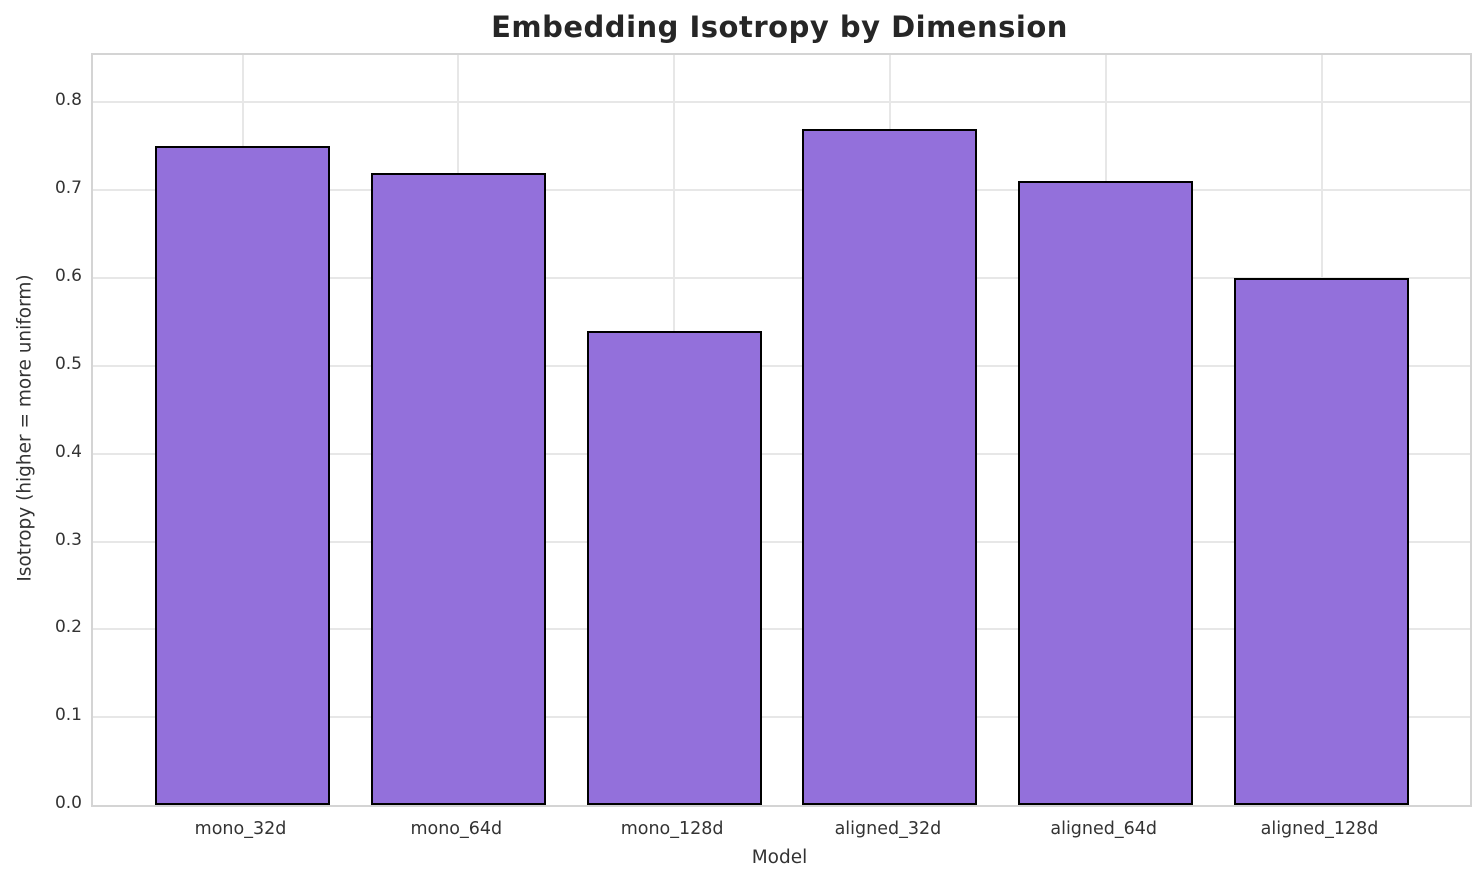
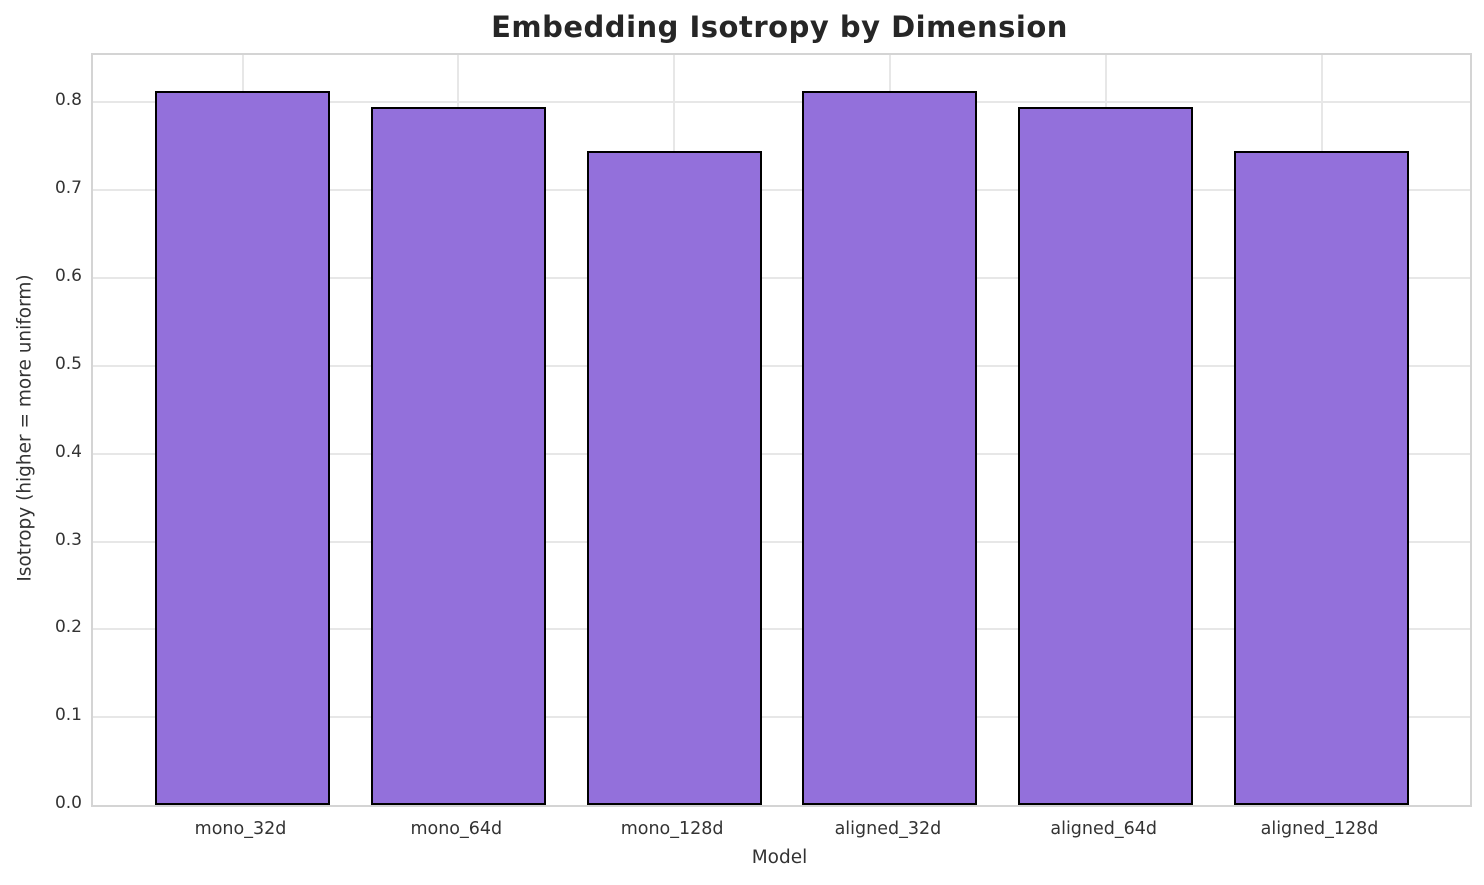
mono_32d: 0.75 -> 0.81
mono_64d: 0.72 -> 0.80
mono_128d: 0.54 -> 0.74
aligned_32d: 0.77 -> 0.81
aligned_64d: 0.71 -> 0.80
aligned_128d: 0.60 -> 0.74
